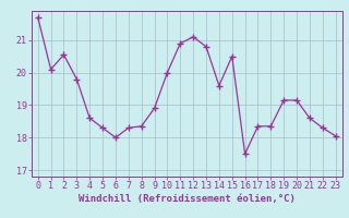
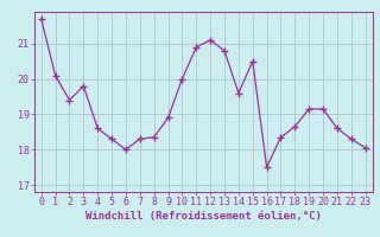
2: 20.55 -> 19.40
18: 18.35 -> 18.65
